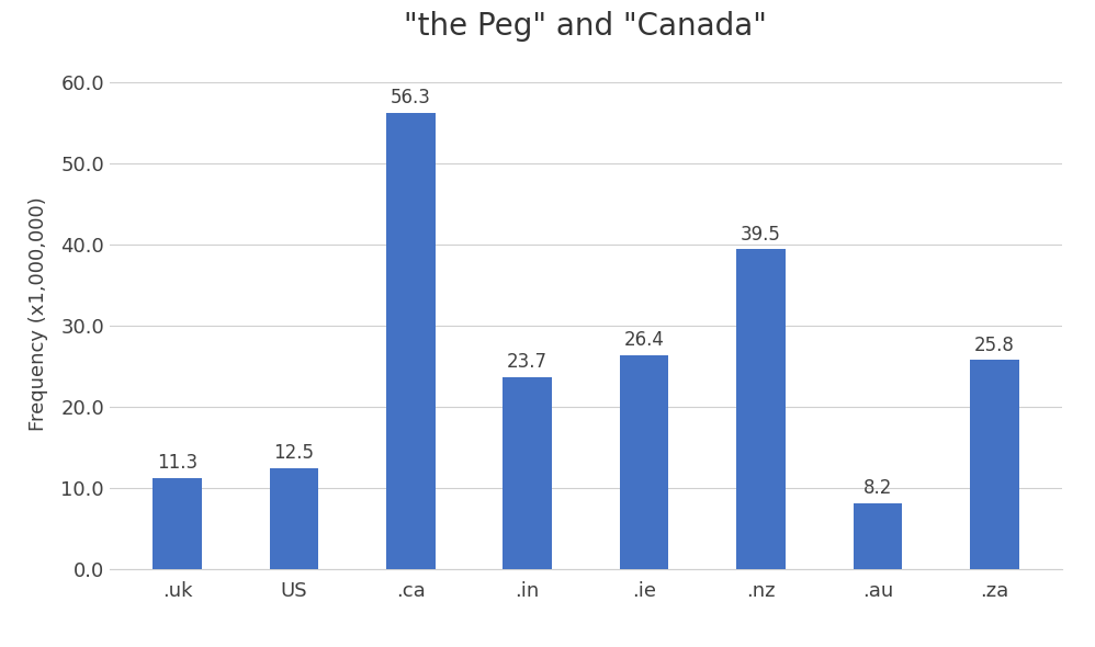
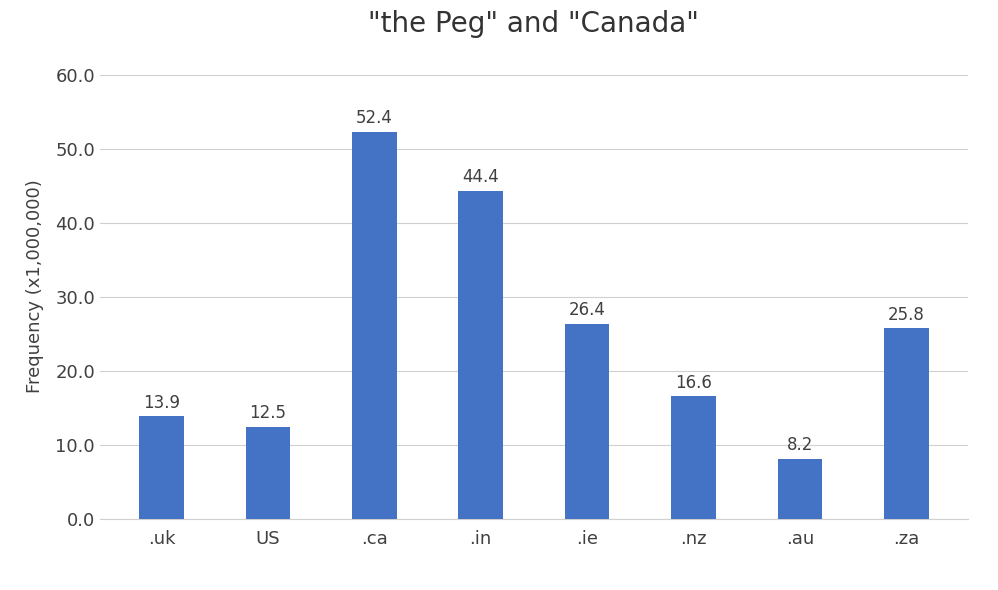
.uk: 11.3 -> 13.9
.ca: 56.3 -> 52.4
.in: 23.7 -> 44.4
.nz: 39.5 -> 16.6
